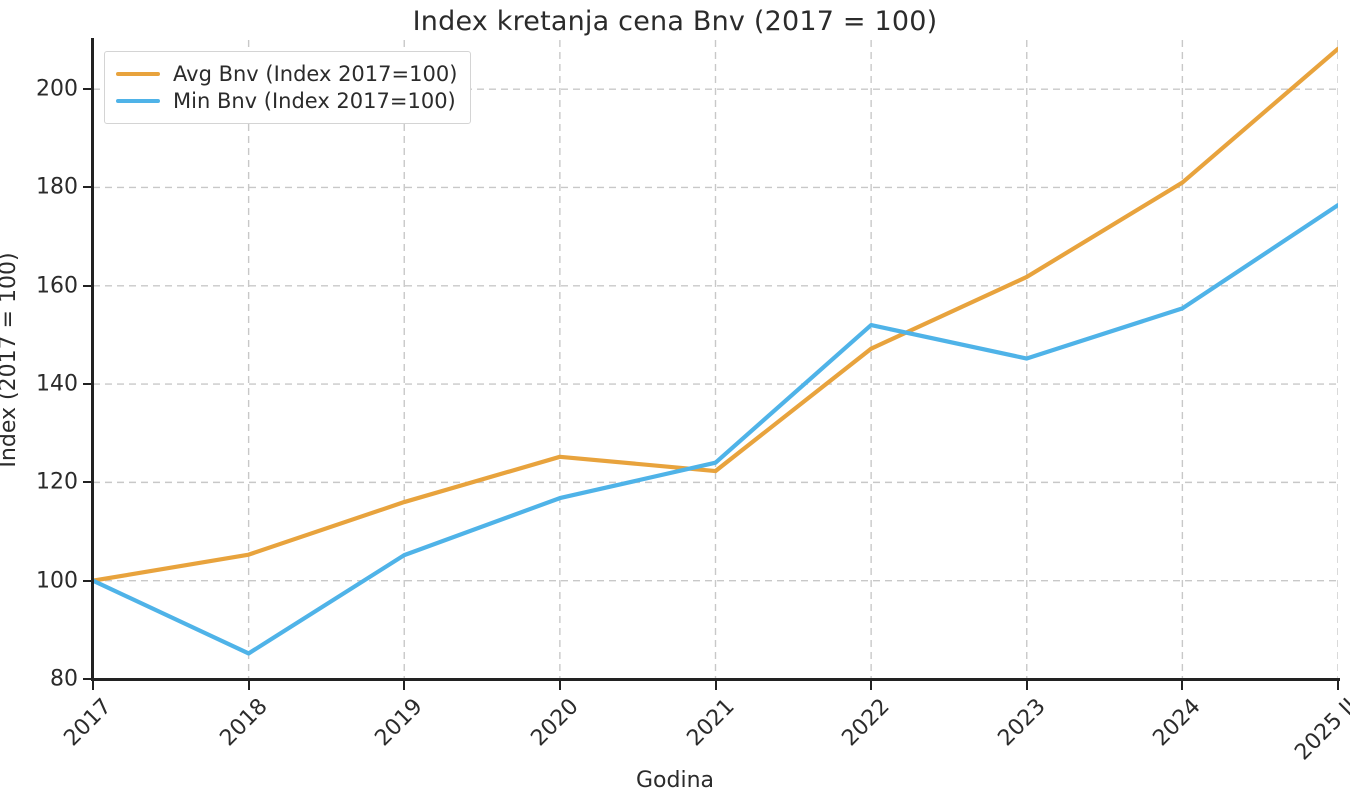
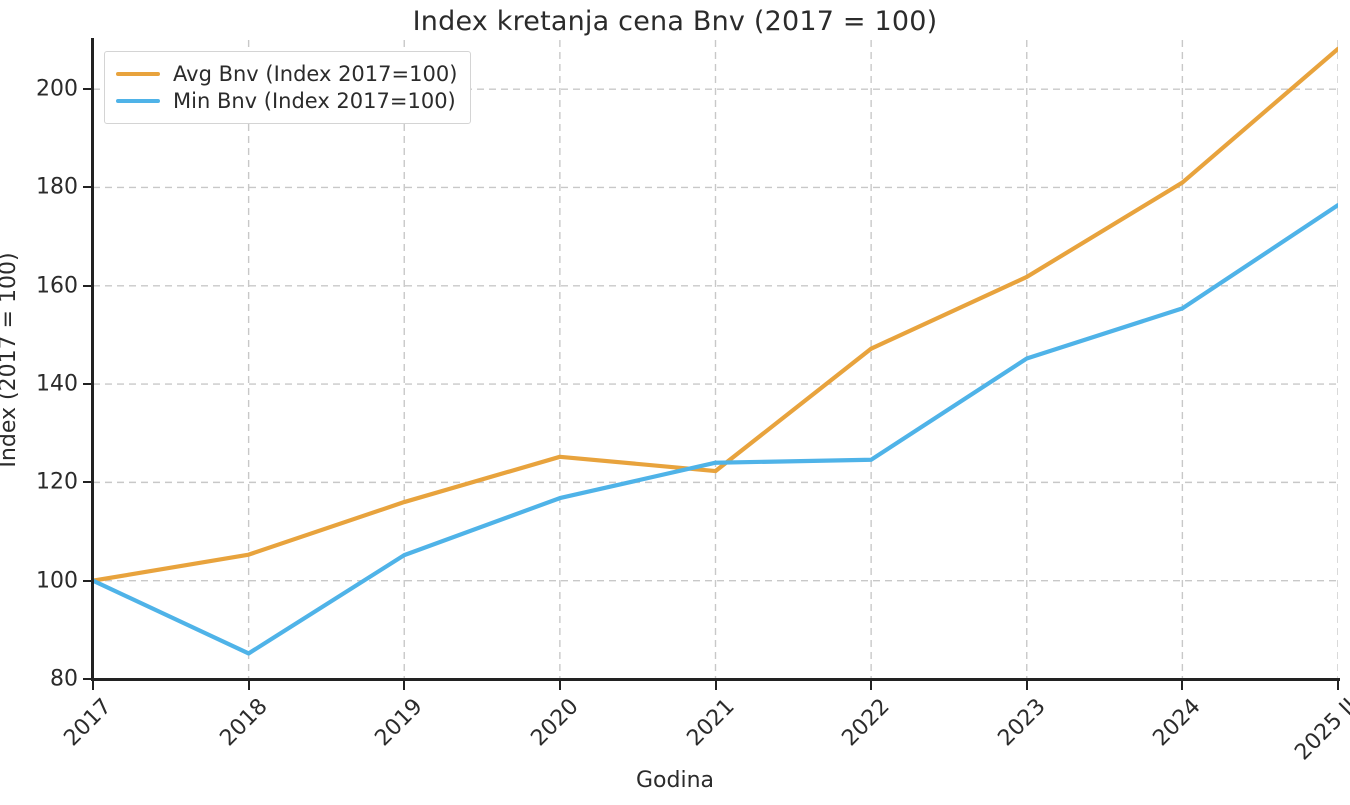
Min Bnv (Index 2017=100)/2022: 152 -> 125
